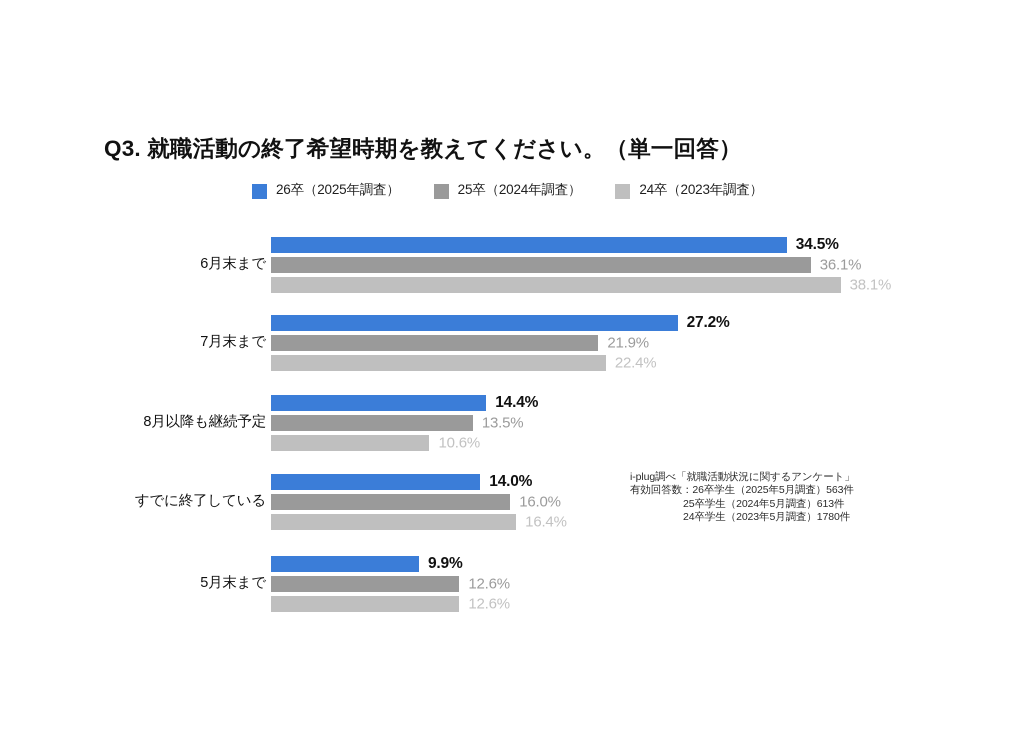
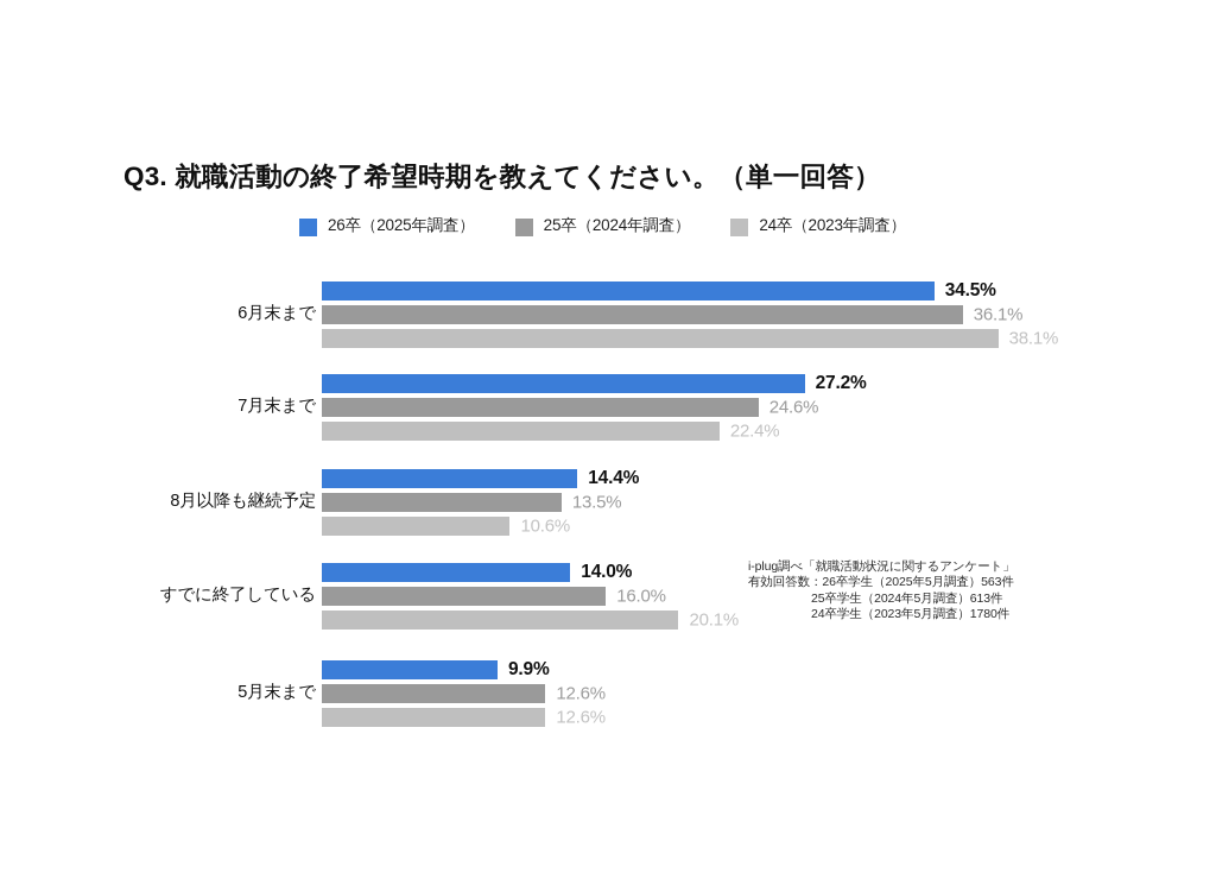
25卒（2024年調査）/7月末まで: 21.9% -> 24.6%
24卒（2023年調査）/すでに終了している: 16.4% -> 20.1%
